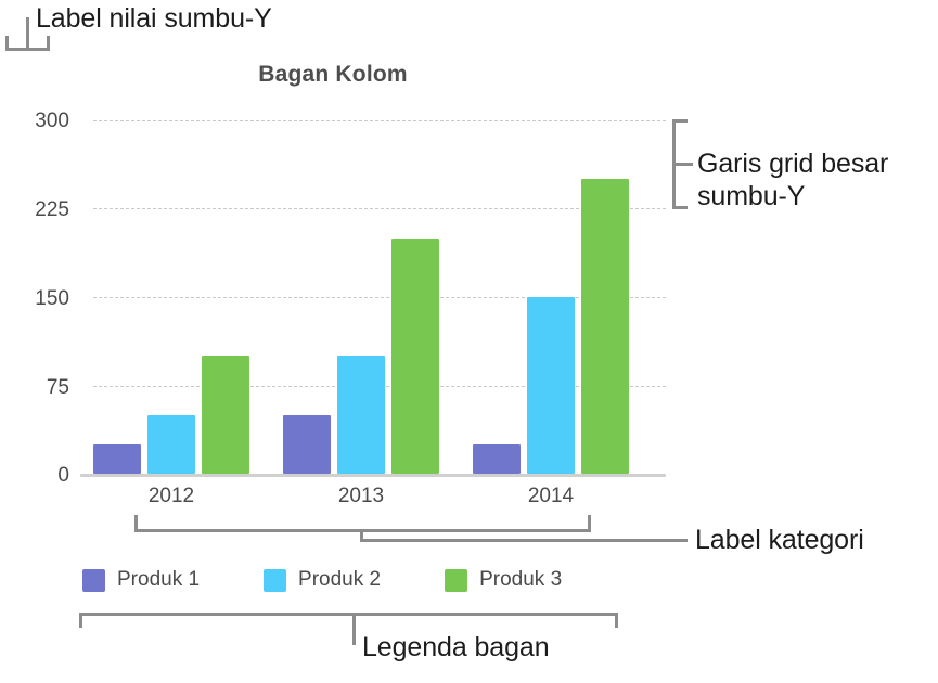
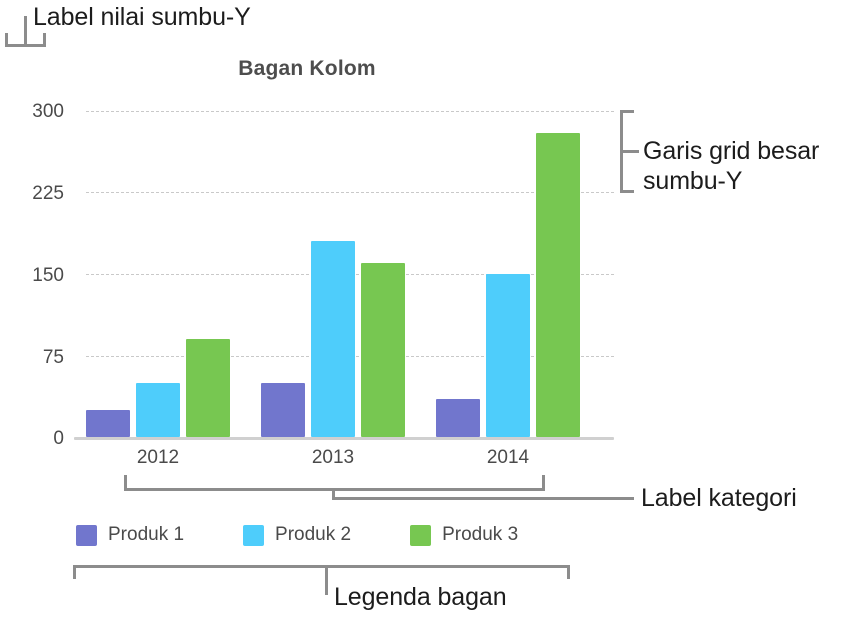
Produk 3/2012: 100 -> 90
Produk 2/2013: 100 -> 180
Produk 3/2013: 200 -> 160
Produk 1/2014: 25 -> 35
Produk 3/2014: 250 -> 280
